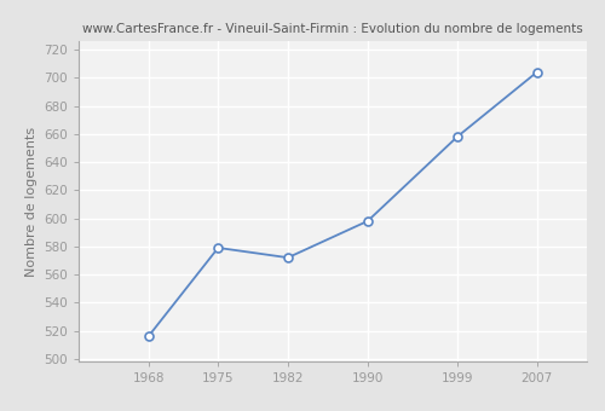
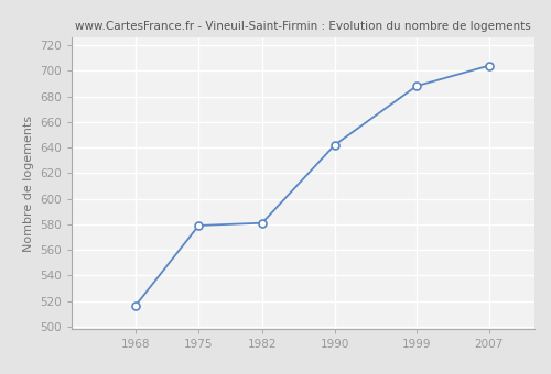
1982: 572 -> 581
1990: 598 -> 642
1999: 658 -> 688
